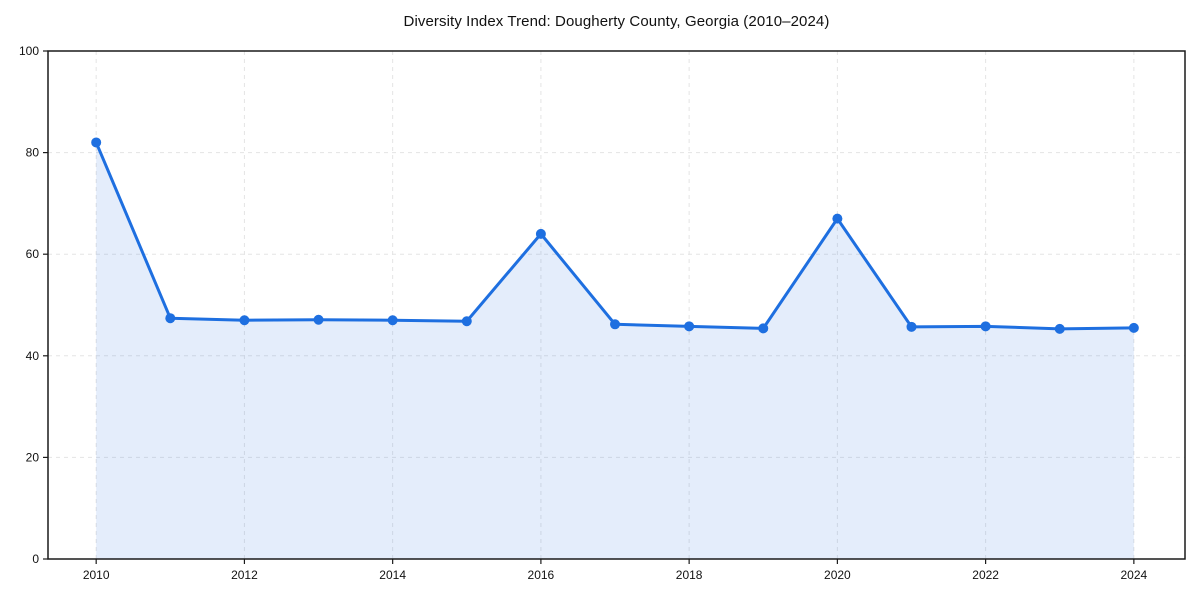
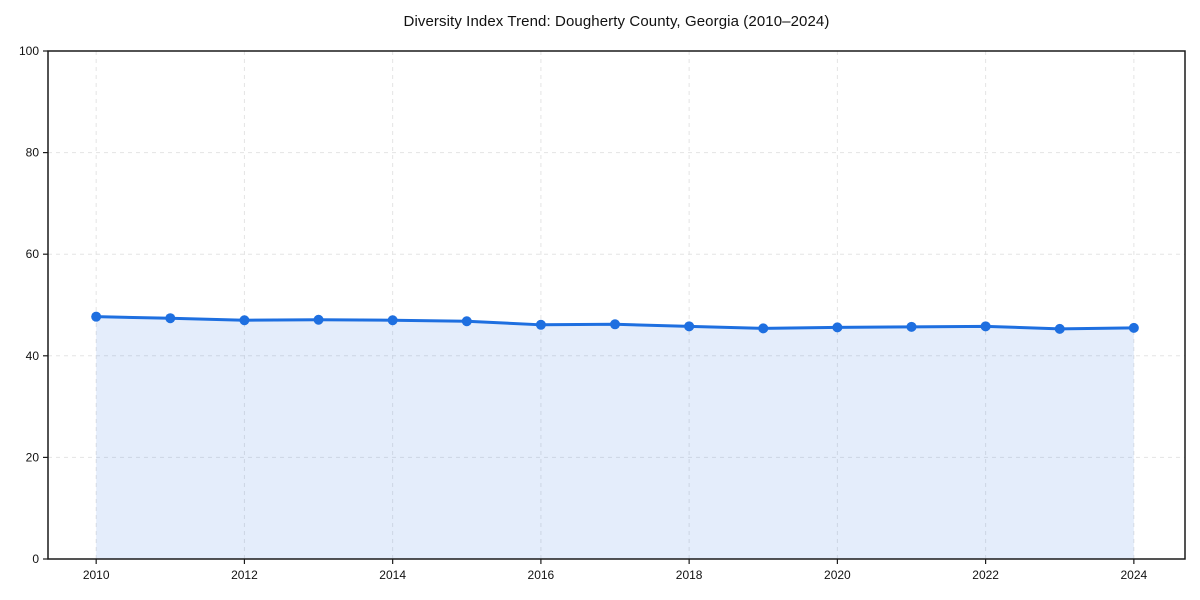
2010: 82 -> 48
2016: 64 -> 46
2020: 67 -> 46
